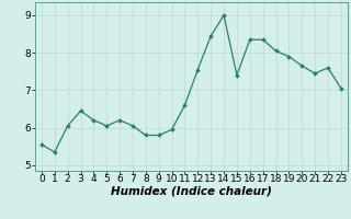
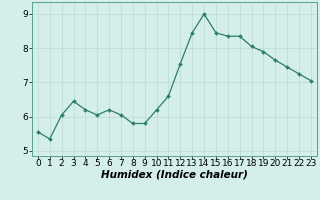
10: 5.95 -> 6.20
15: 7.40 -> 8.45
22: 7.60 -> 7.25
